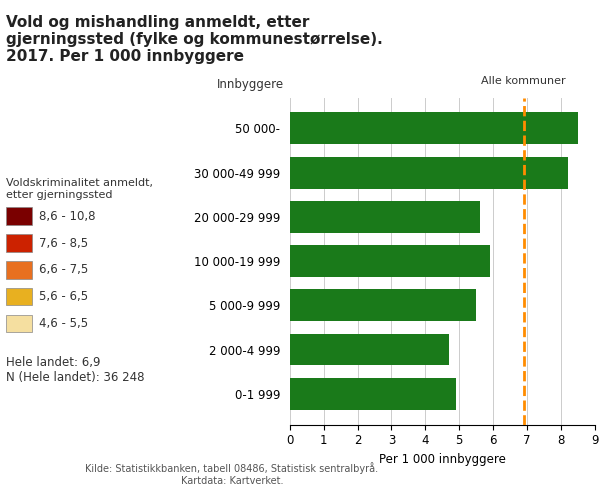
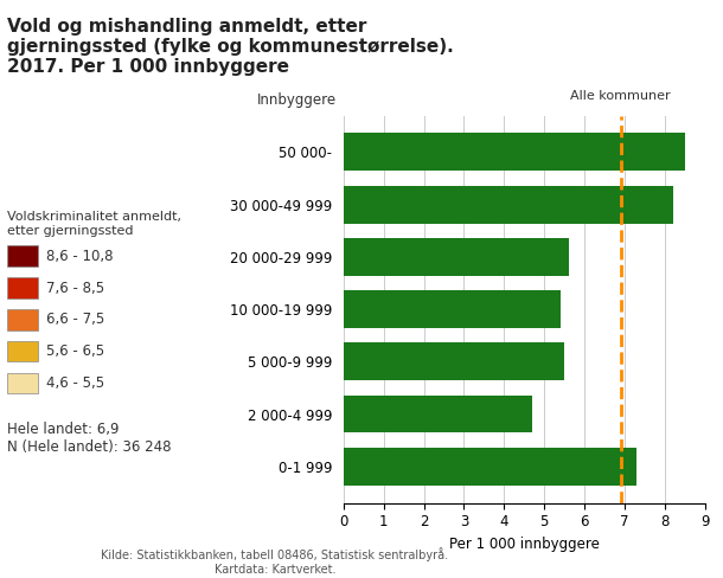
10 000-19 999: 5.9 -> 5.4
0-1 999: 4.9 -> 7.3
